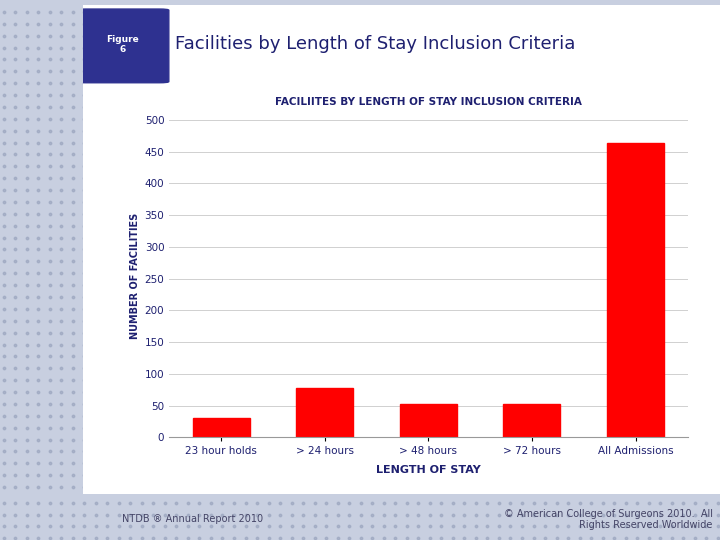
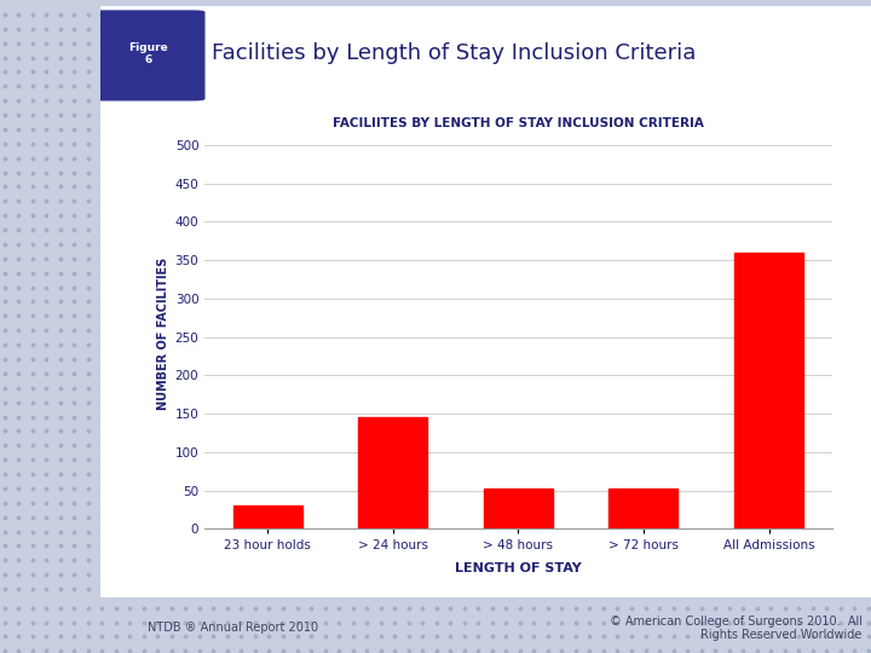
> 24 hours: 78 -> 146
All Admissions: 463 -> 360
